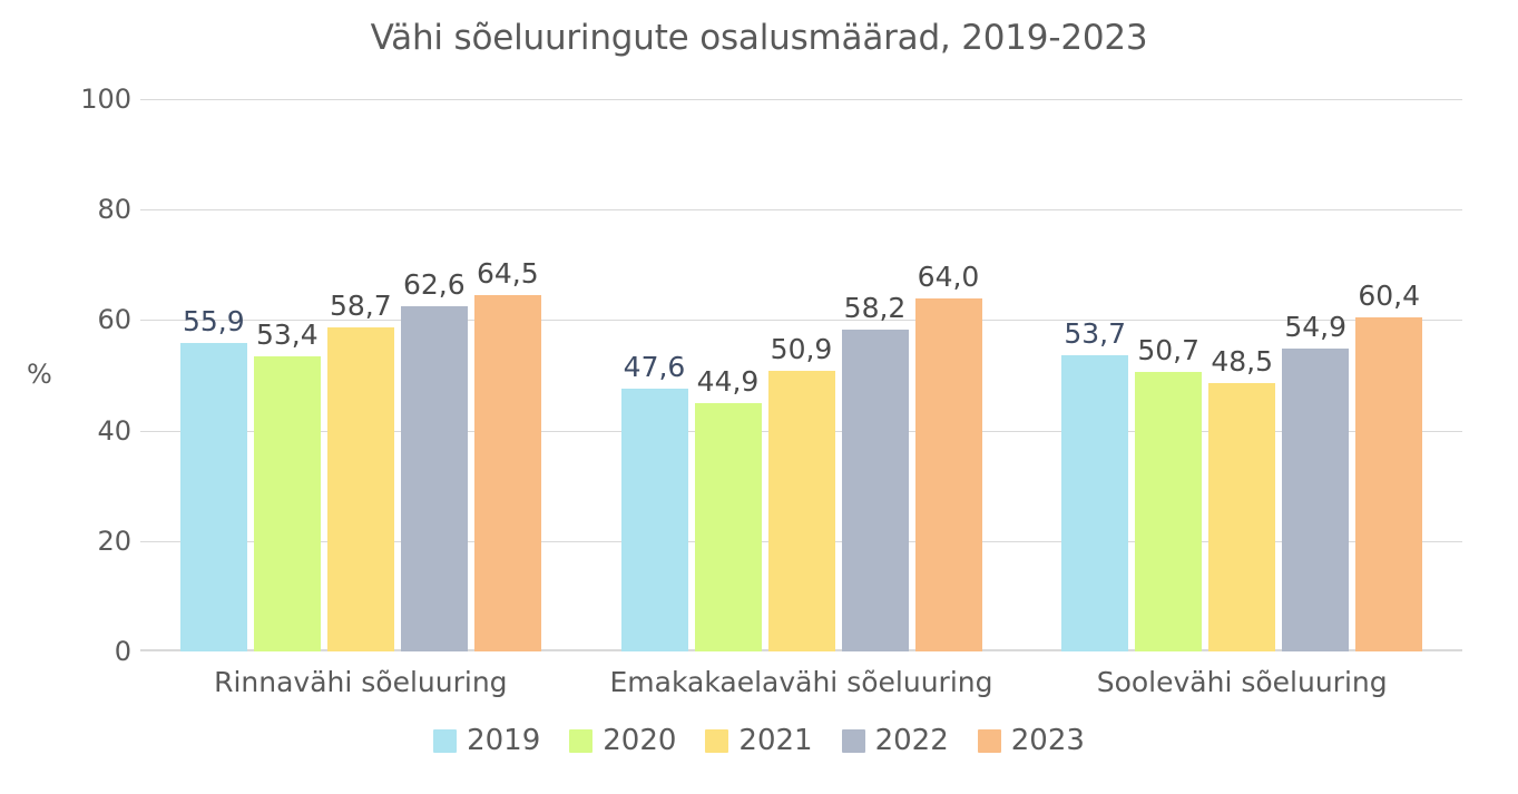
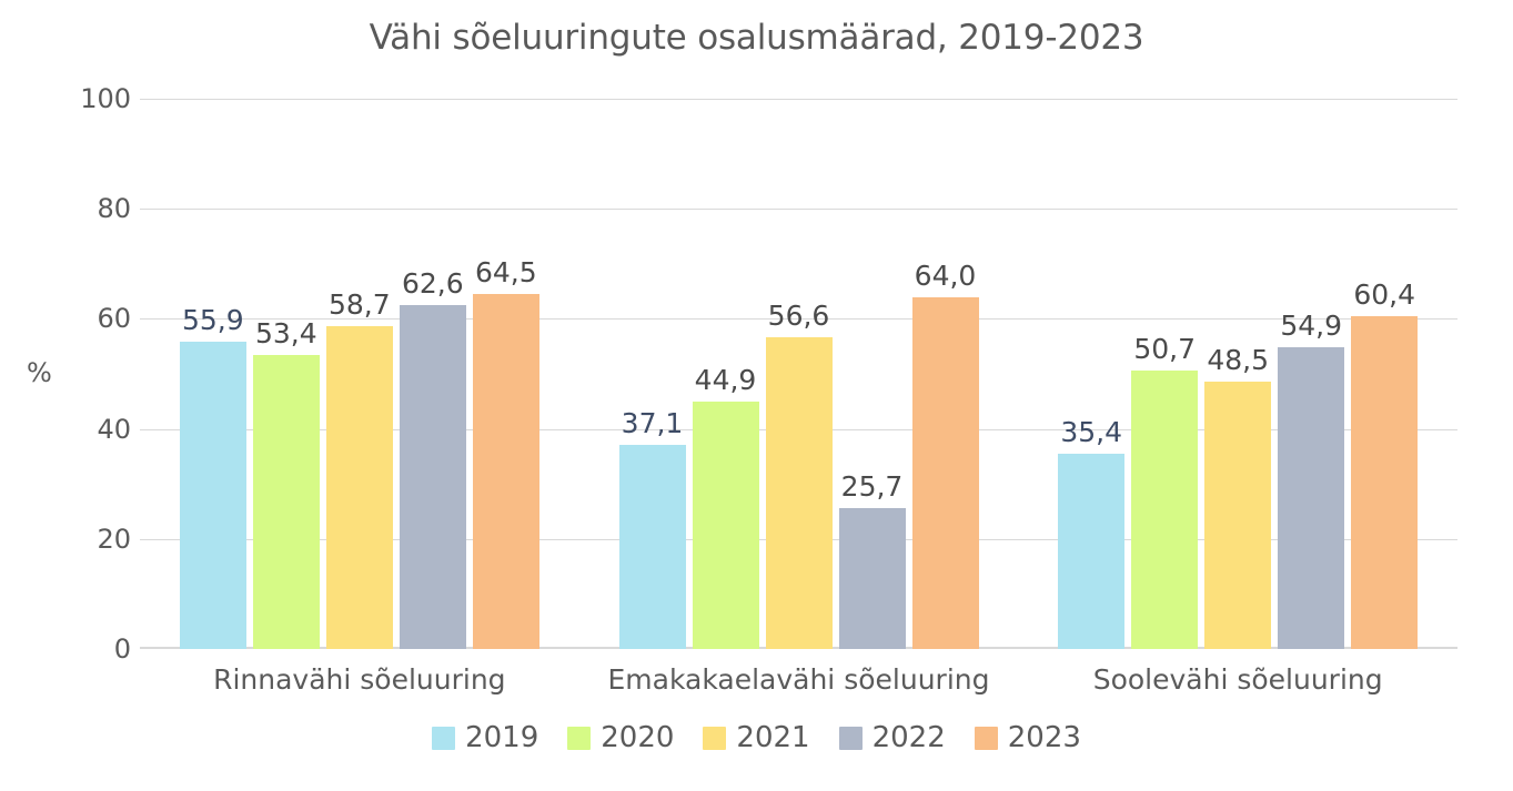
2019/Emakakaelavähi sõeluuring: 47,6 -> 37,1
2021/Emakakaelavähi sõeluuring: 50,9 -> 56,6
2022/Emakakaelavähi sõeluuring: 58,2 -> 25,7
2019/Soolevähi sõeluuring: 53,7 -> 35,4
